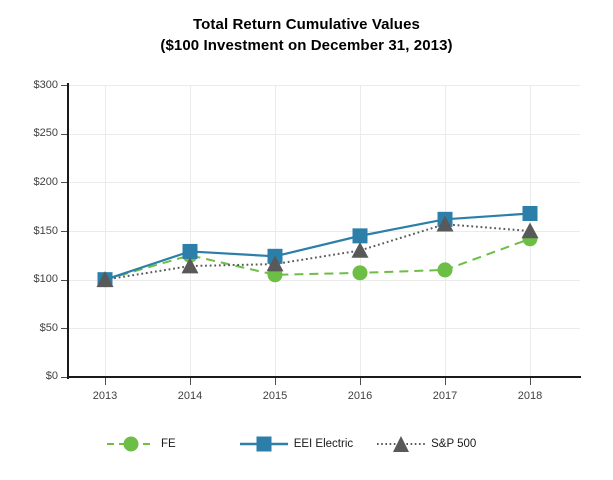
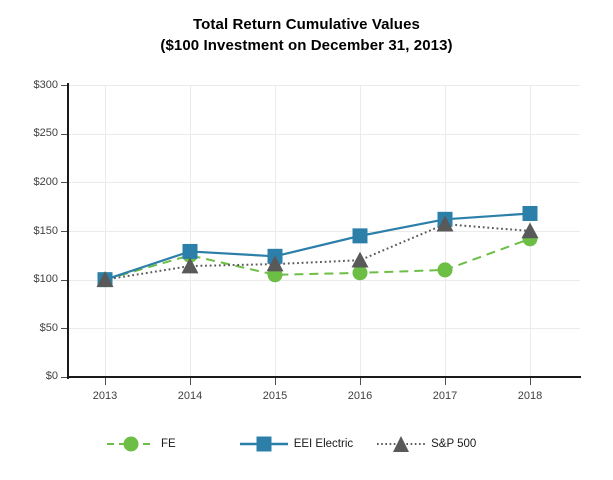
S&P 500/2016: $130 -> $120
